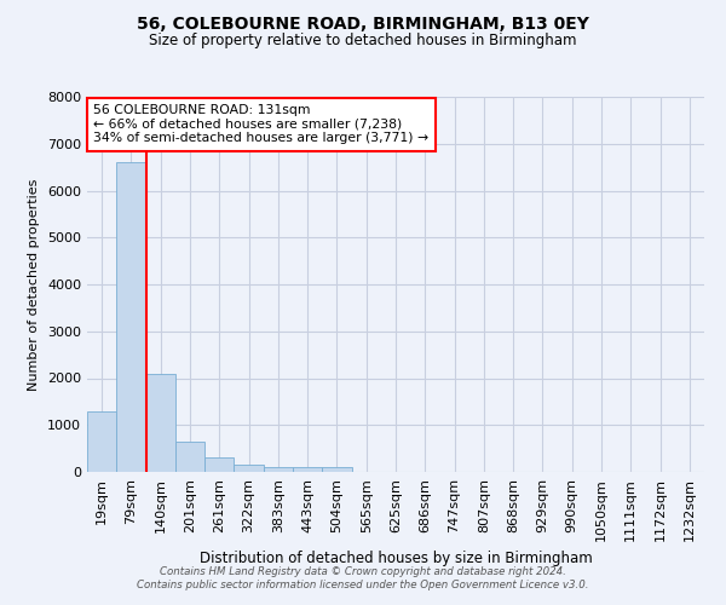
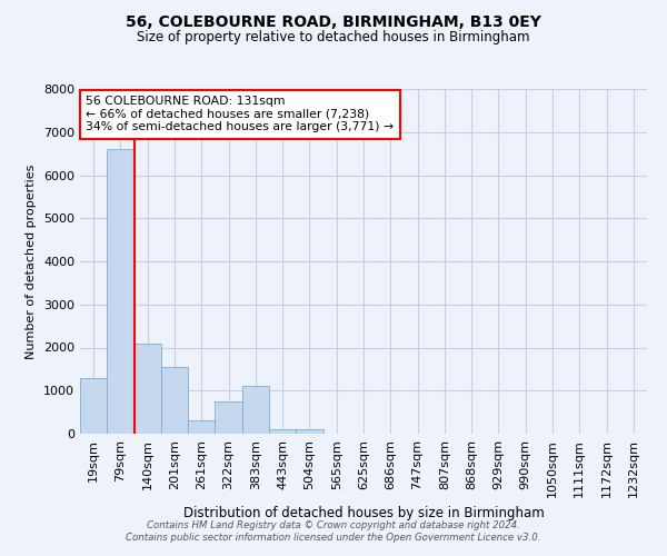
201sqm: 650 -> 1550
322sqm: 150 -> 750
383sqm: 100 -> 1100
